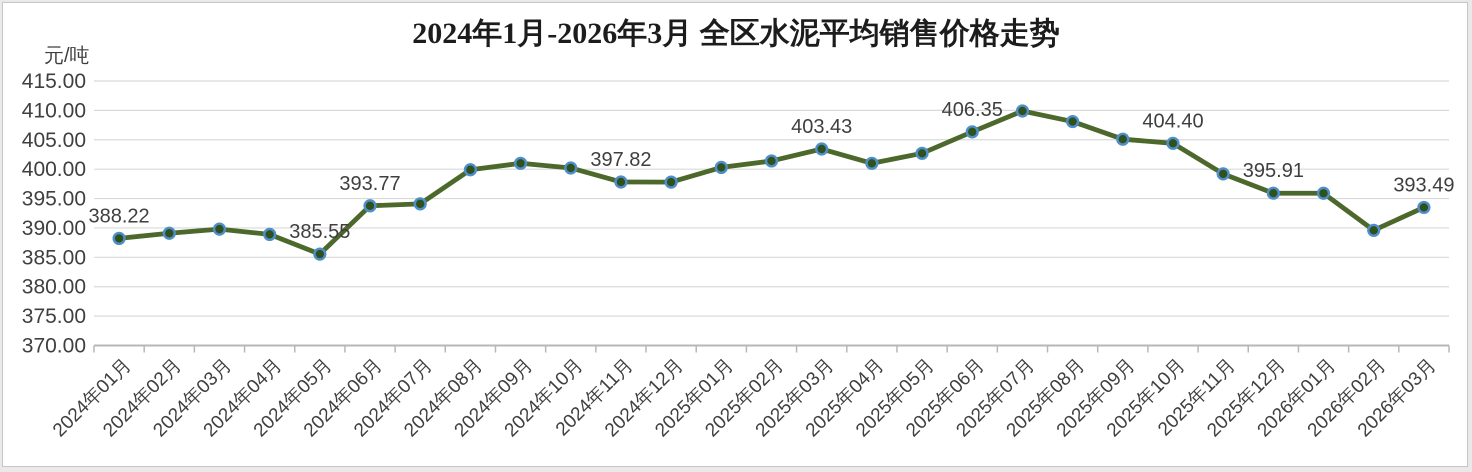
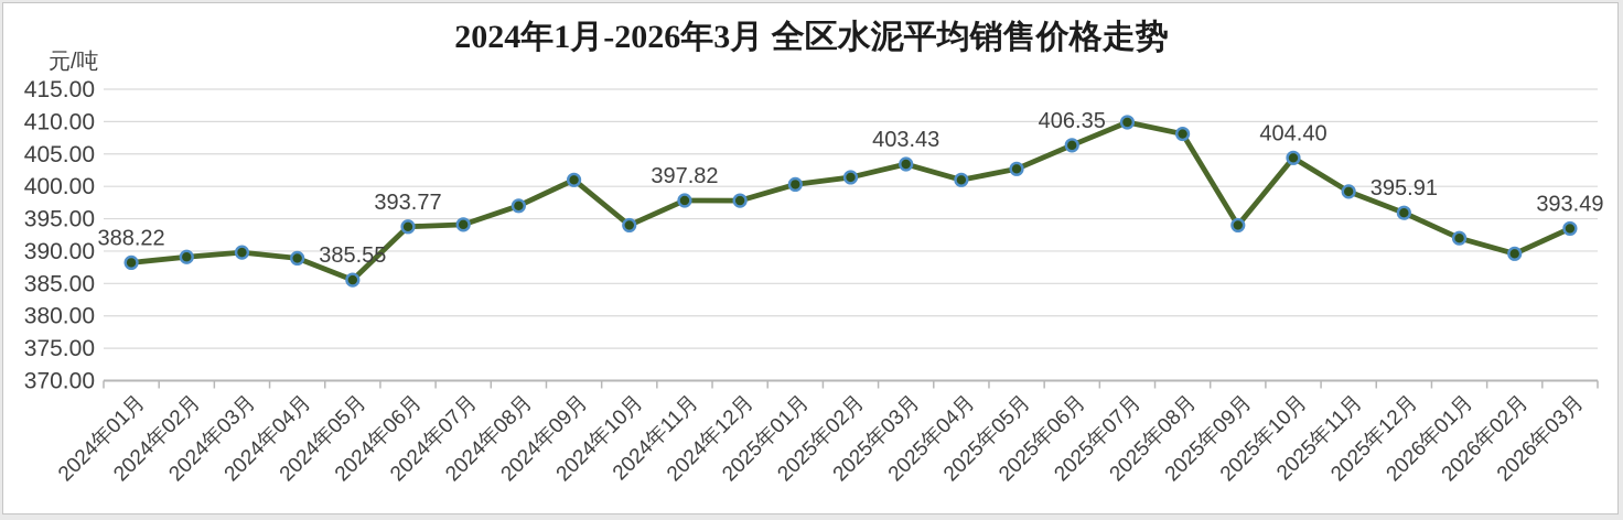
2024年08月: 400 -> 397
2024年10月: 400 -> 394
2025年09月: 405 -> 394
2026年01月: 396 -> 392
